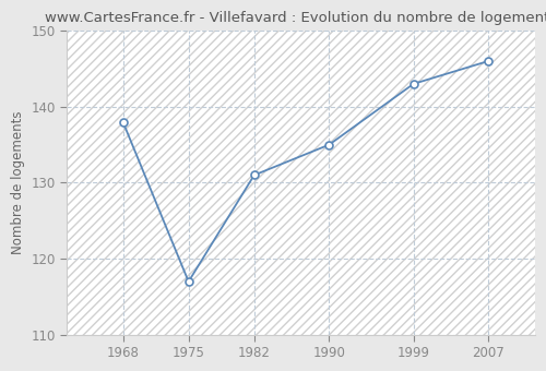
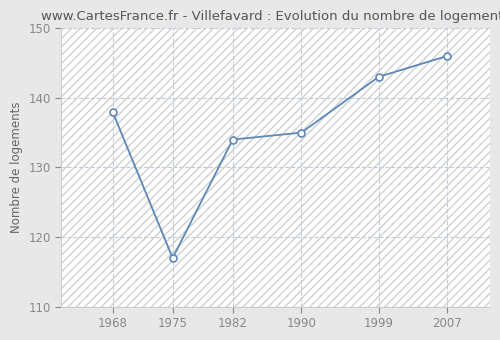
1982: 131 -> 134
